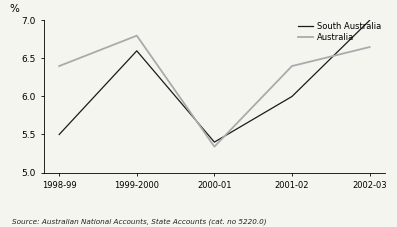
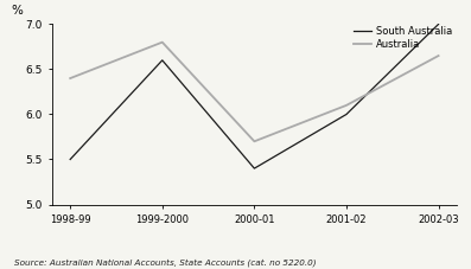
Australia/2000-01: 5.34 -> 5.70
Australia/2001-02: 6.40 -> 6.10
